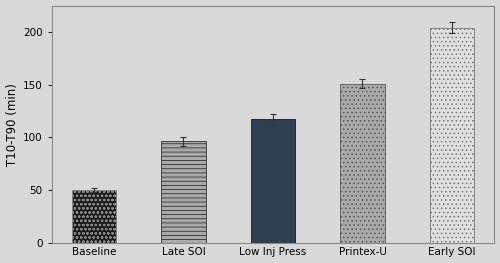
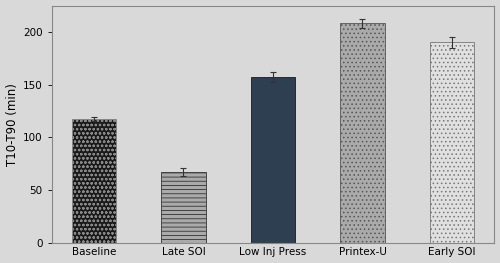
Baseline: 50 -> 117
Late SOI: 96 -> 67
Low Inj Press: 117 -> 157
Printex-U: 151 -> 208
Early SOI: 204 -> 190
